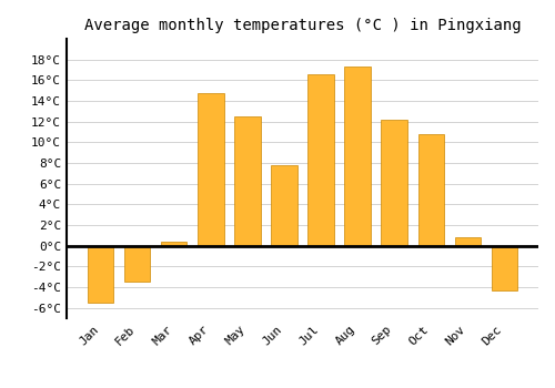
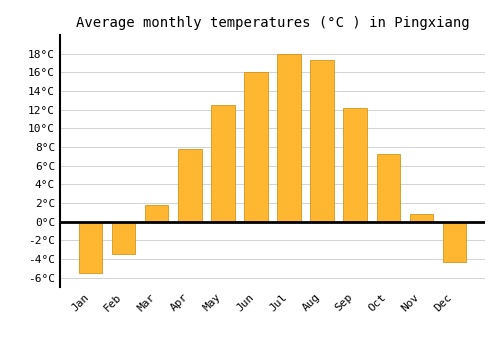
Mar: 0.4°C -> 1.8°C
Apr: 14.8°C -> 7.8°C
Jun: 7.8°C -> 16.0°C
Jul: 16.6°C -> 18.0°C
Oct: 10.8°C -> 7.2°C
